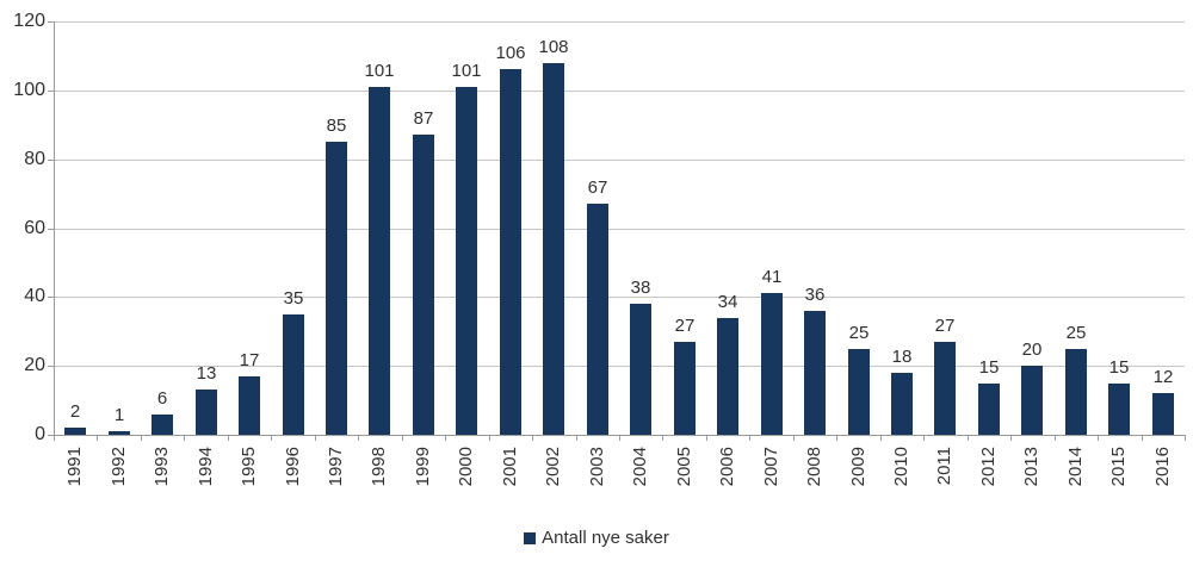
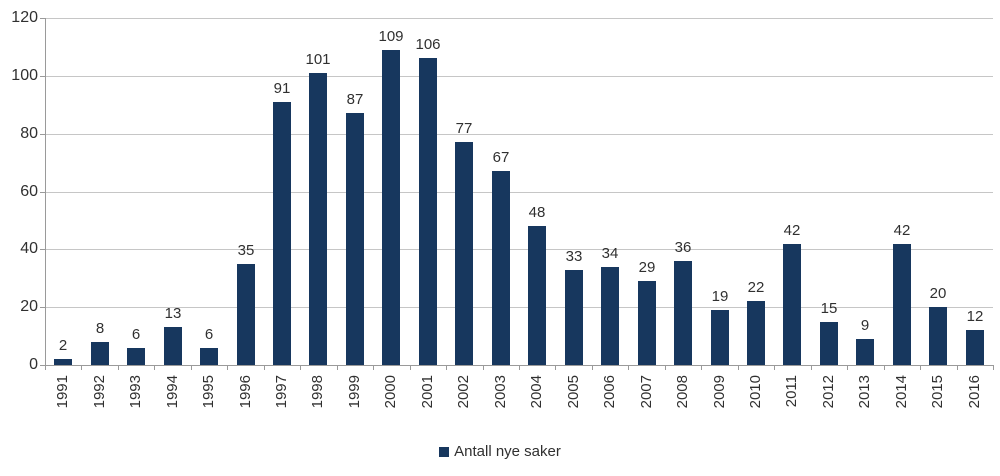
1992: 1 -> 8
1995: 17 -> 6
1997: 85 -> 91
2000: 101 -> 109
2002: 108 -> 77
2004: 38 -> 48
2005: 27 -> 33
2007: 41 -> 29
2009: 25 -> 19
2010: 18 -> 22
2011: 27 -> 42
2013: 20 -> 9
2014: 25 -> 42
2015: 15 -> 20
